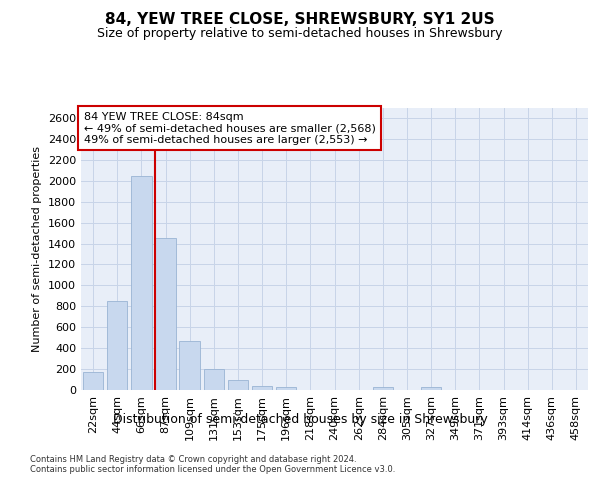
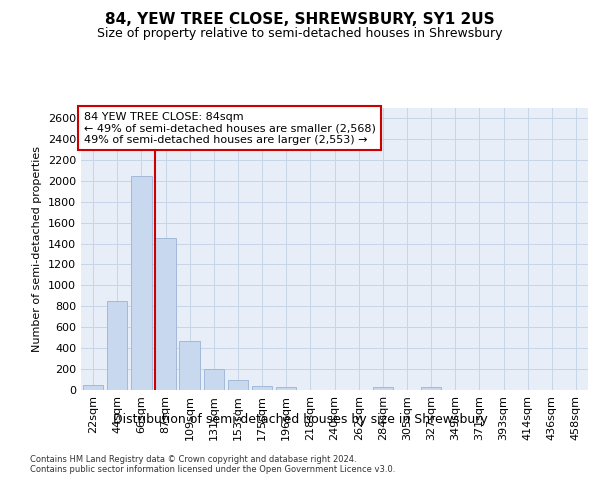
22sqm: 170 -> 50
